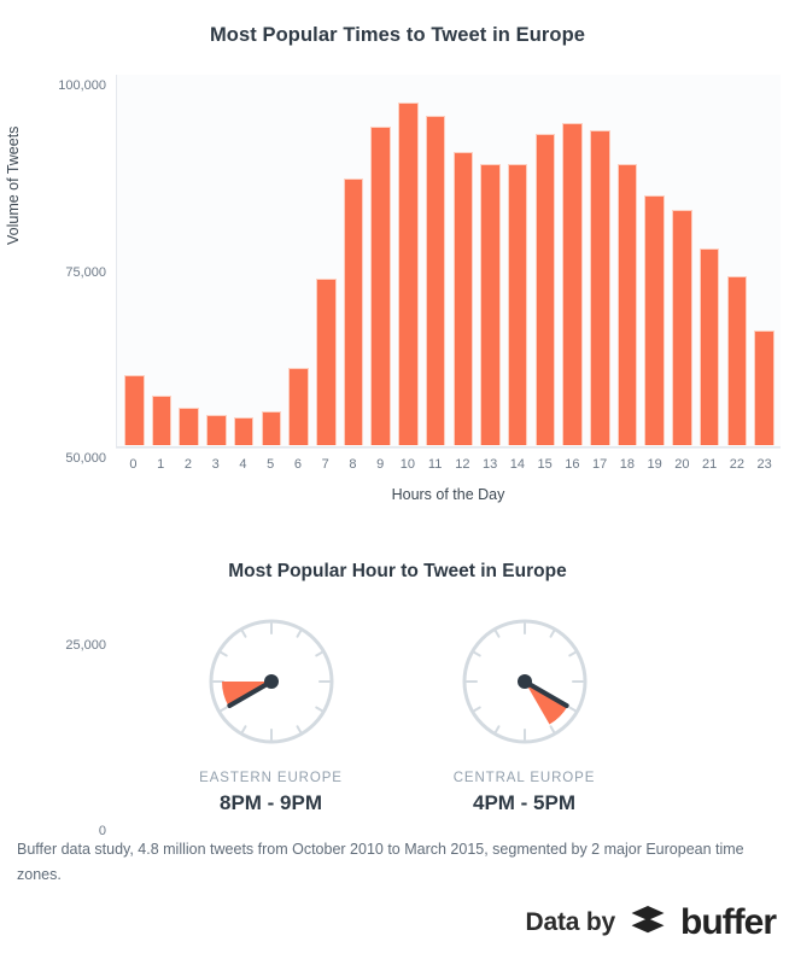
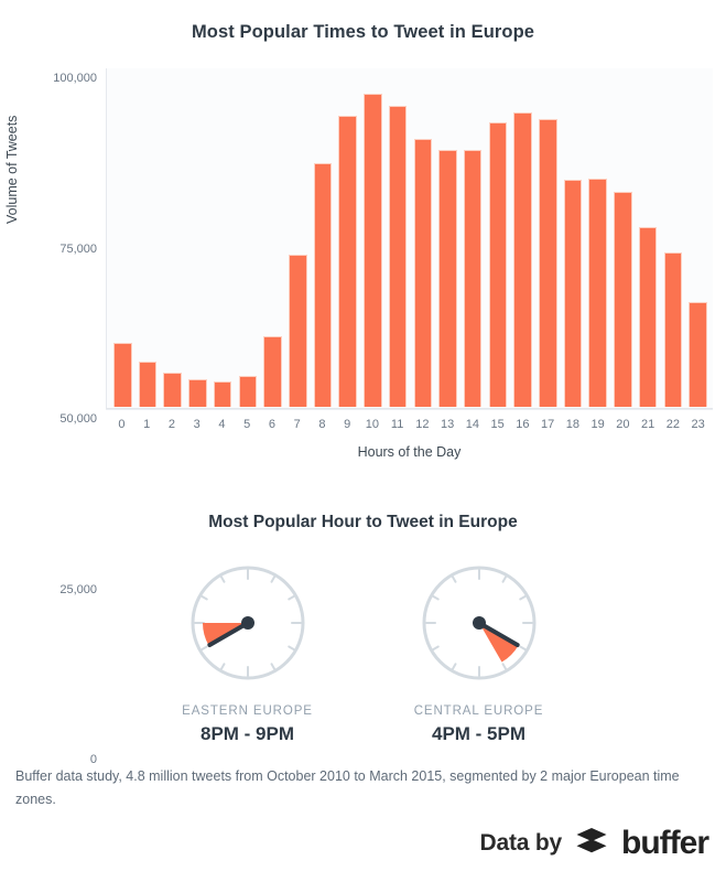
18: 76000 -> 67000
